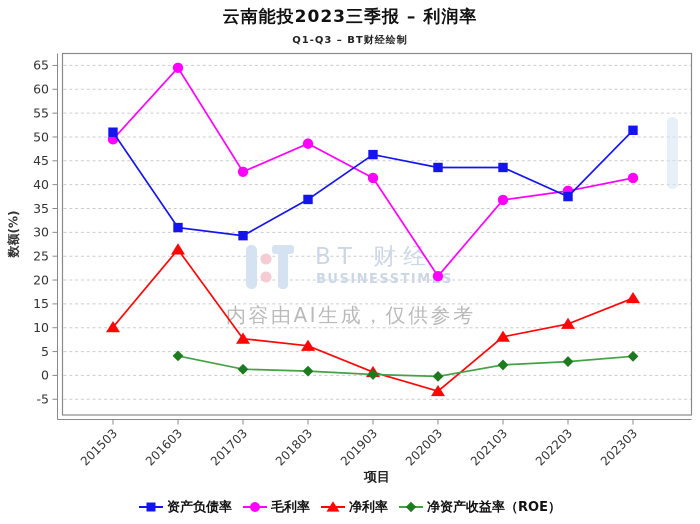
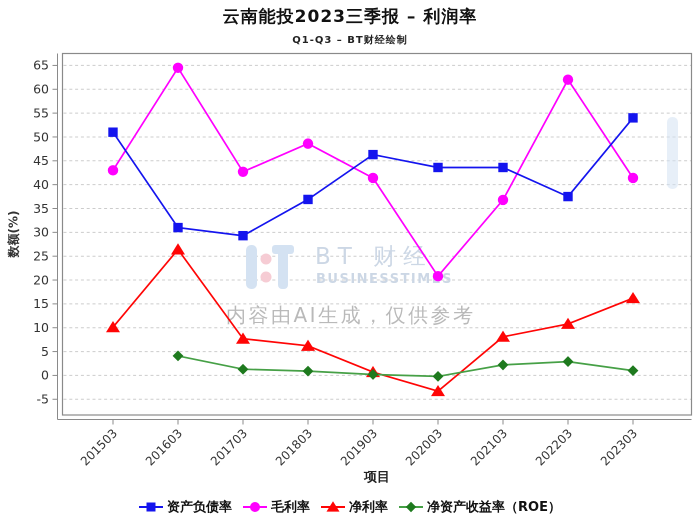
毛利率/201503: 50 -> 43
毛利率/202203: 39 -> 62
资产负债率/202303: 51 -> 54
净资产收益率（ROE）/202303: 4 -> 1
